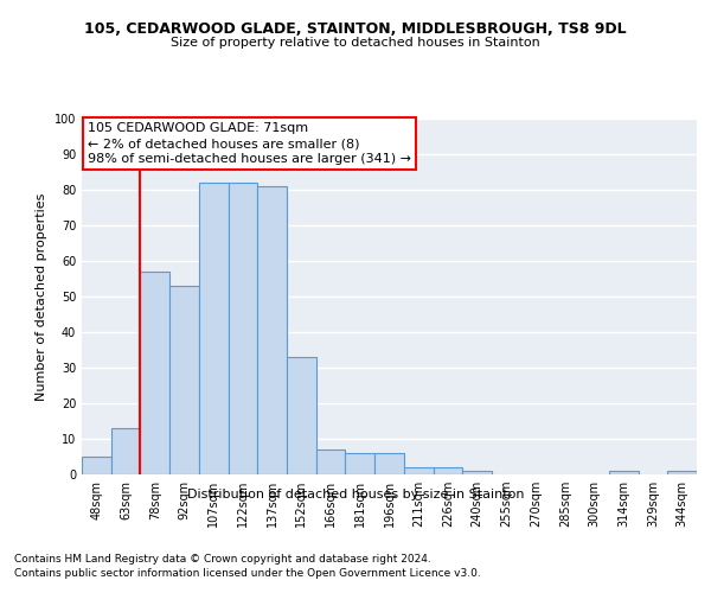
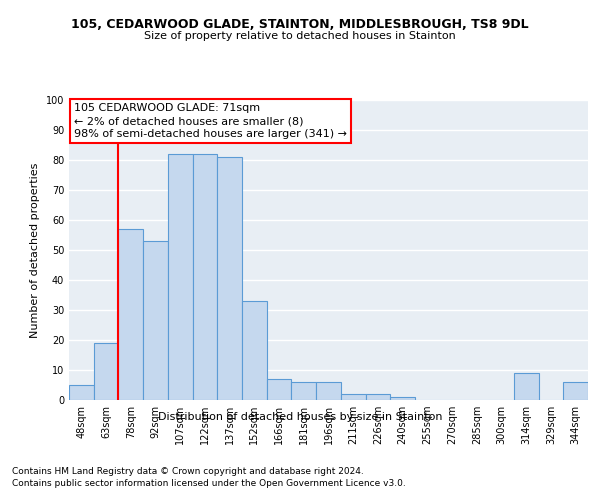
63sqm: 13 -> 19
314sqm: 1 -> 9
344sqm: 1 -> 6
